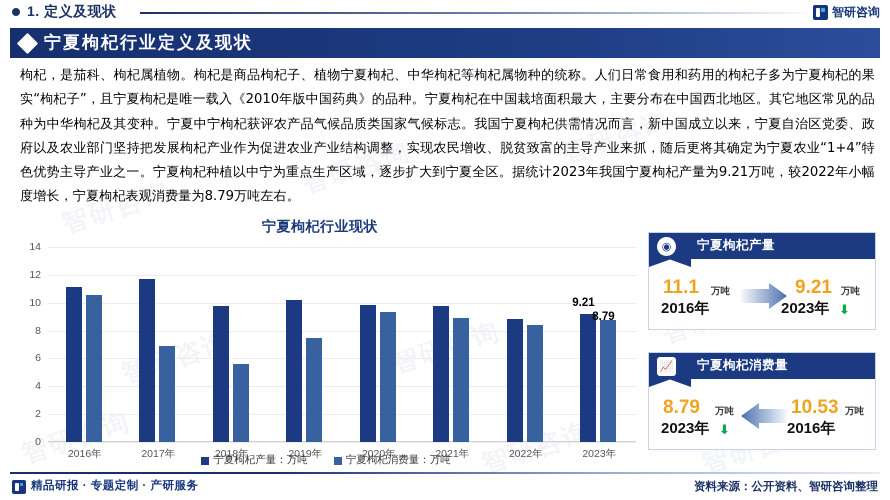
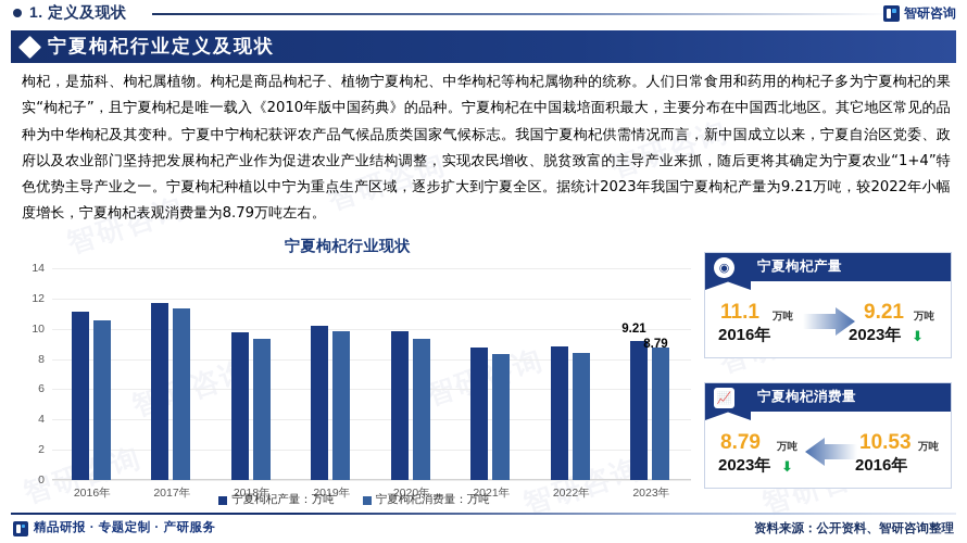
宁夏枸杞消费量：万吨/2017年: 6.9 -> 11.3
宁夏枸杞消费量：万吨/2018年: 5.6 -> 9.3
宁夏枸杞消费量：万吨/2019年: 7.5 -> 9.8
宁夏枸杞产量：万吨/2021年: 9.8 -> 8.8
宁夏枸杞消费量：万吨/2021年: 8.9 -> 8.3
